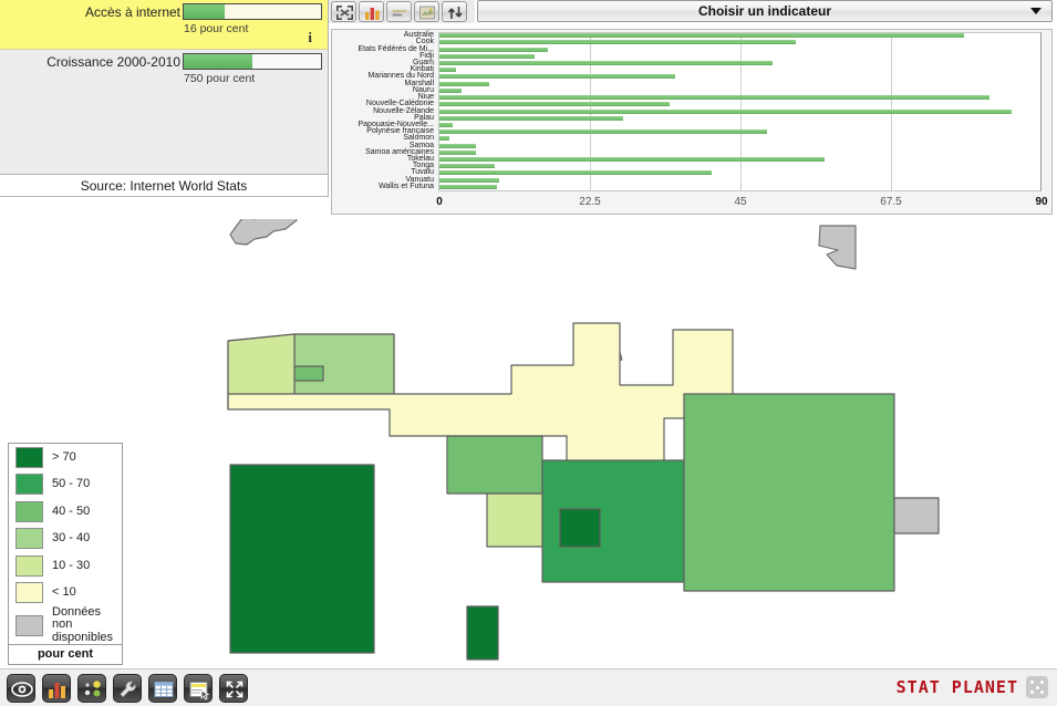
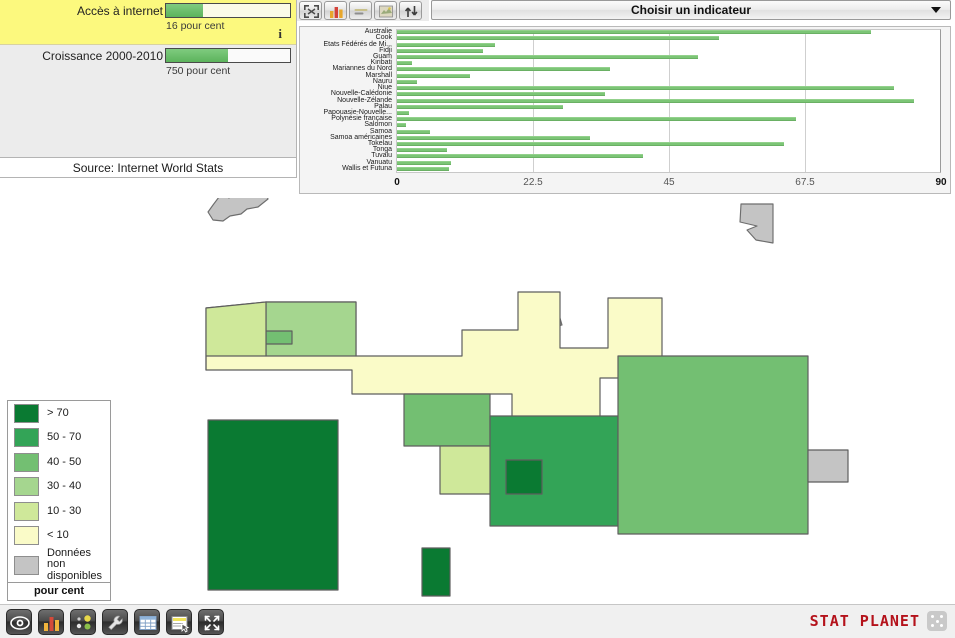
Marshall: 7 -> 12
Polynésie française: 49 -> 66
Samoa américaines: 5 -> 32
Tokelau: 58 -> 64
